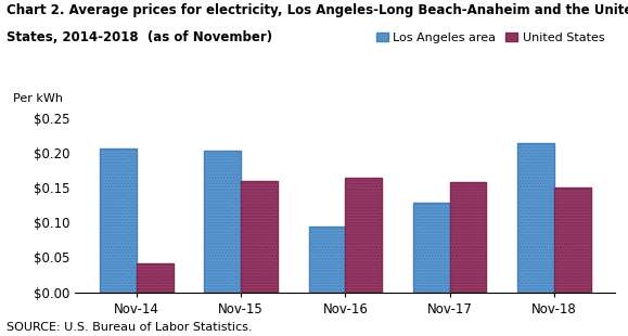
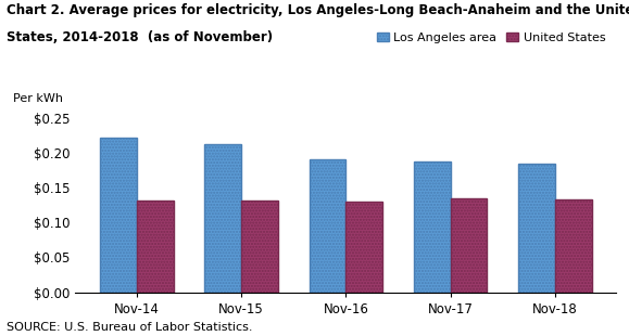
Los Angeles area/Nov-14: $0.206 -> $0.222
United States/Nov-14: $0.042 -> $0.132
Los Angeles area/Nov-15: $0.202 -> $0.212
United States/Nov-15: $0.160 -> $0.132
Los Angeles area/Nov-16: $0.094 -> $0.190
United States/Nov-16: $0.164 -> $0.130
Los Angeles area/Nov-17: $0.128 -> $0.187
United States/Nov-17: $0.158 -> $0.135
Los Angeles area/Nov-18: $0.214 -> $0.184
United States/Nov-18: $0.150 -> $0.133
